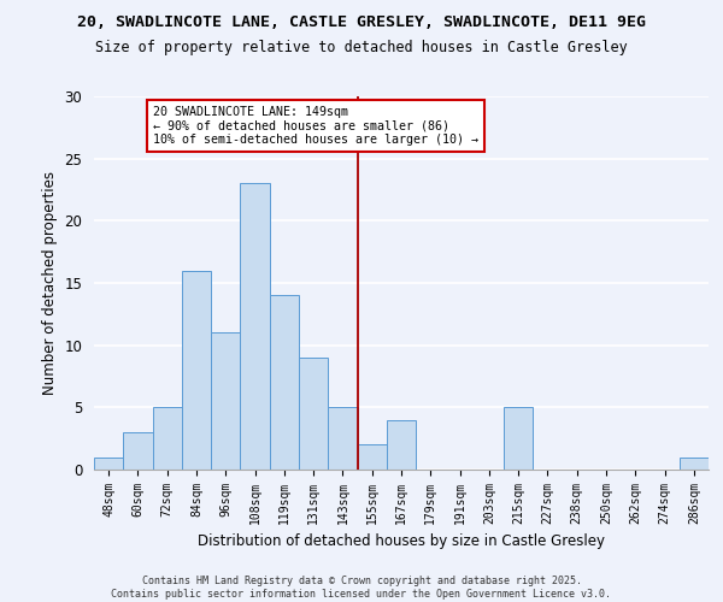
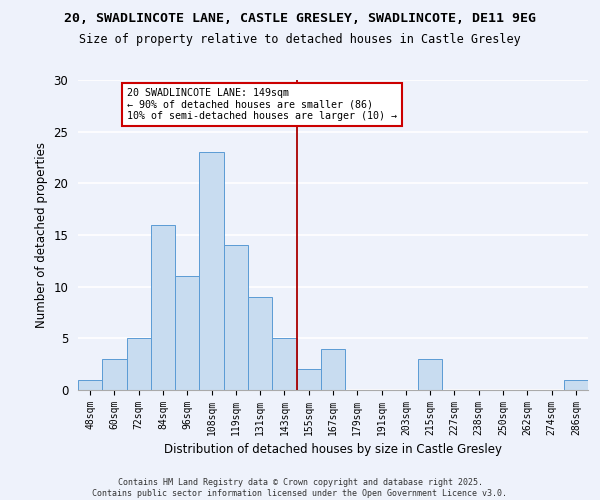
215sqm: 5 -> 3
